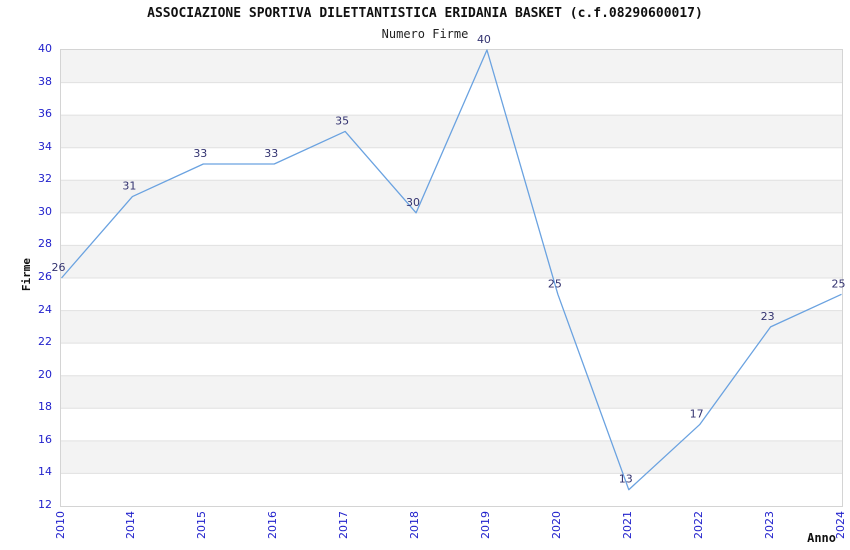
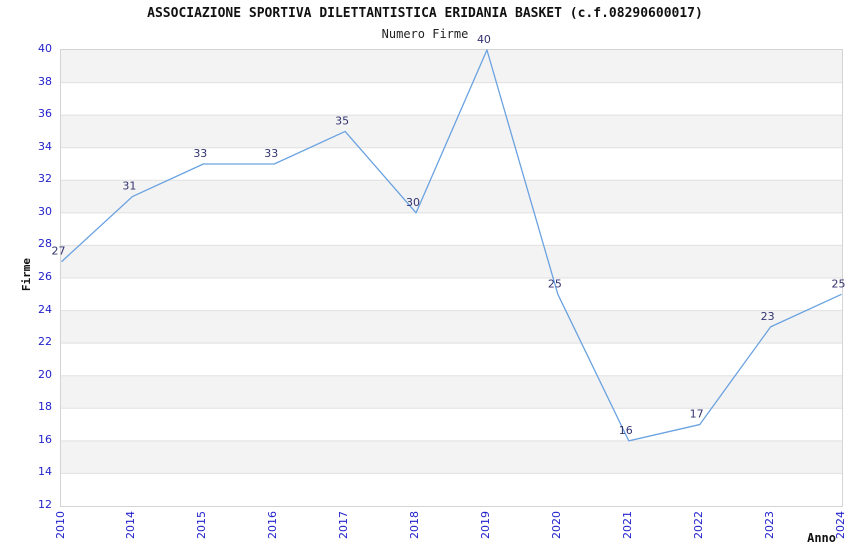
2010: 26 -> 27
2021: 13 -> 16
